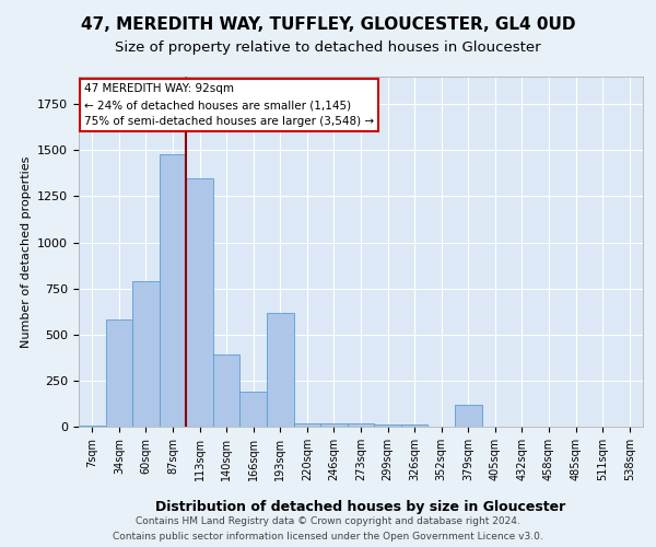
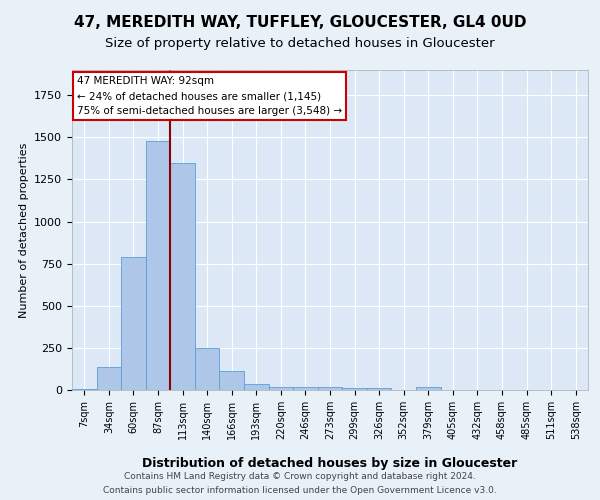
34sqm: 580 -> 140
140sqm: 390 -> 250
166sqm: 190 -> 120
193sqm: 620 -> 40
379sqm: 120 -> 20
